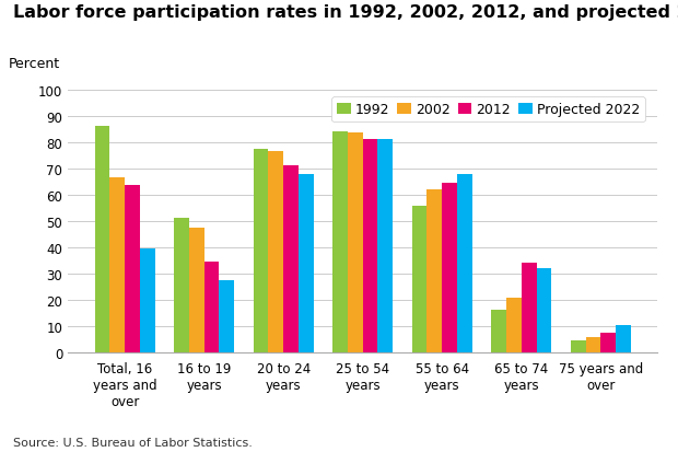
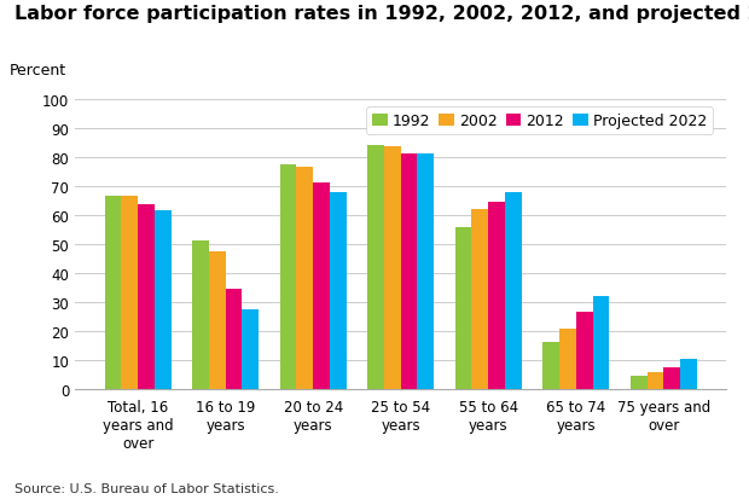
1992/Total, 16 years and over: 86.0 -> 66.6
Projected 2022/Total, 16 years and over: 39.5 -> 61.6
2012/65 to 74 years: 34.0 -> 26.8
